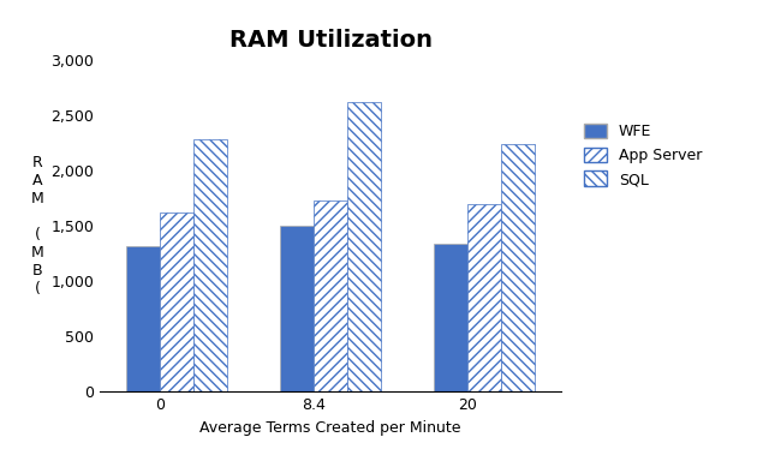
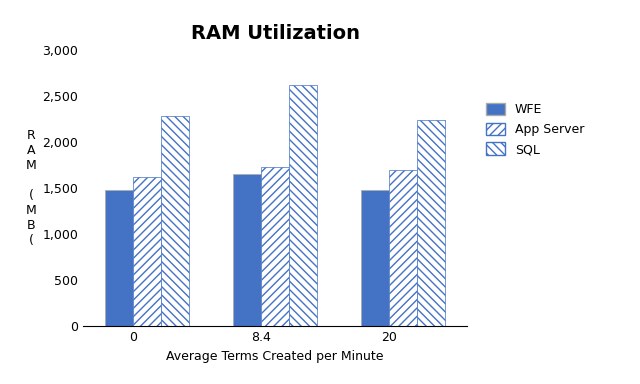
WFE/0: 1,320 -> 1,480
WFE/8.4: 1,500 -> 1,650
WFE/20: 1,340 -> 1,480
